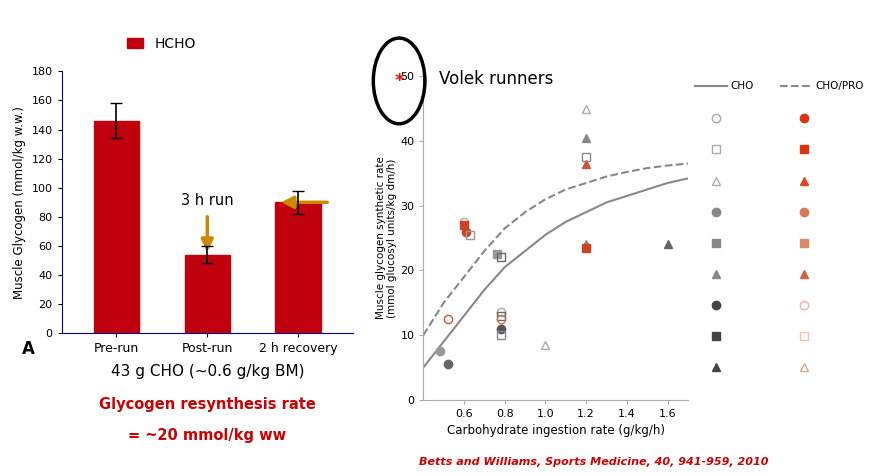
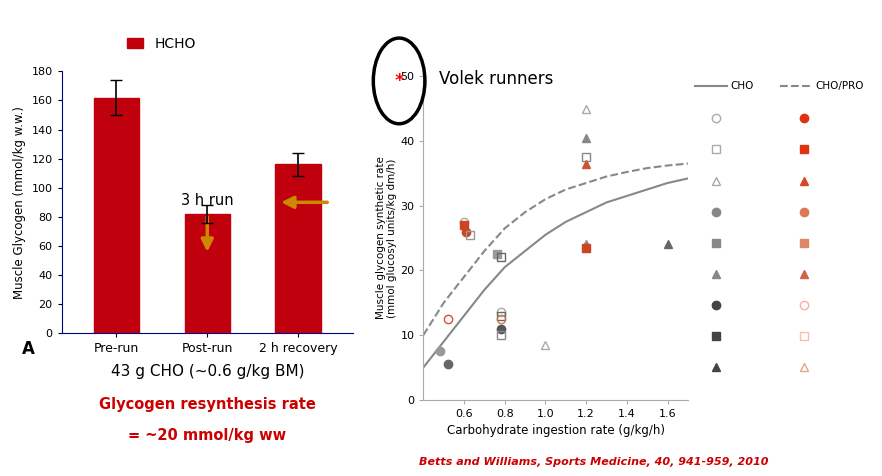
Pre-run: 146 -> 162
Post-run: 54 -> 82
2 h recovery: 90 -> 116
